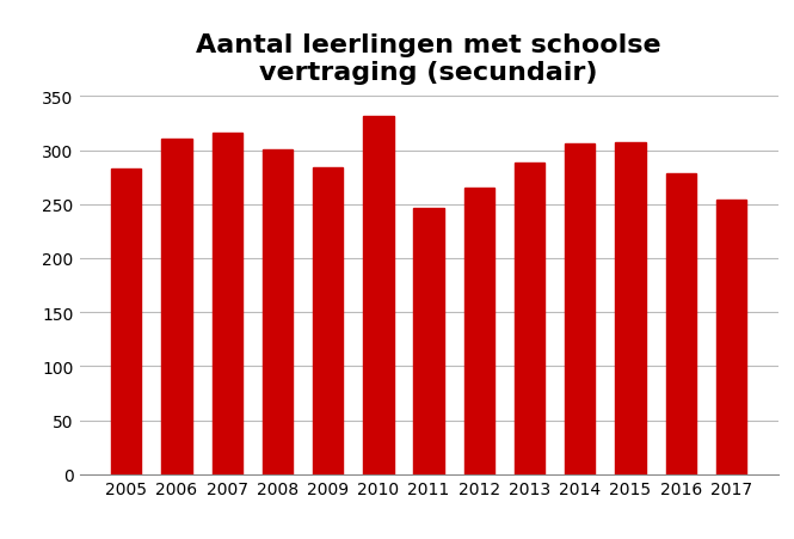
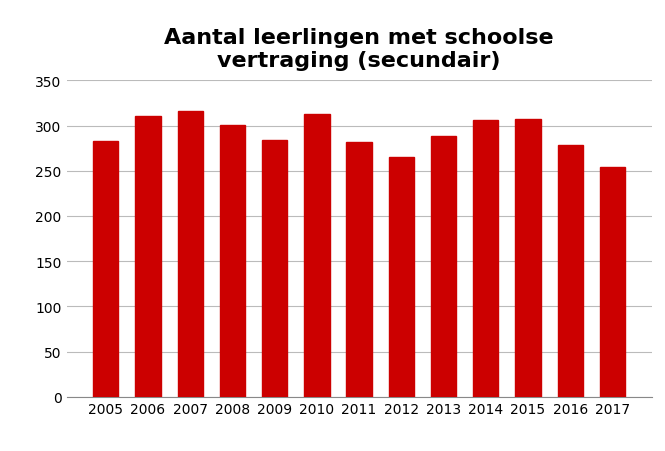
2010: 332 -> 313
2011: 246 -> 282
